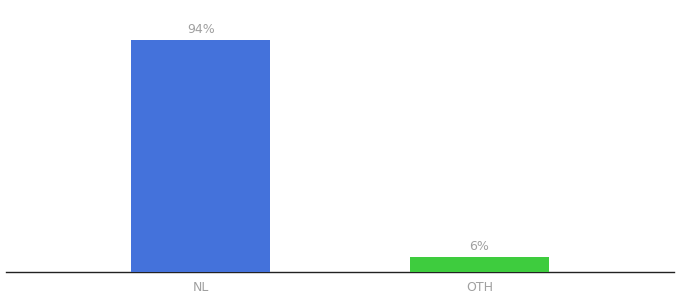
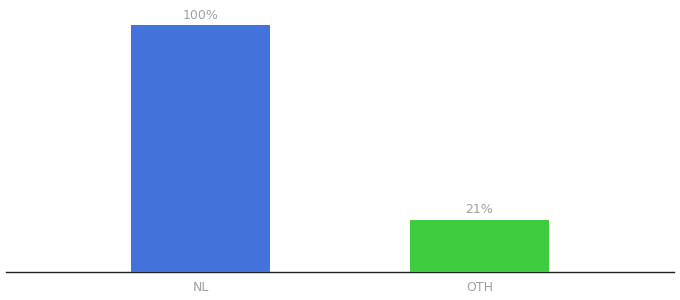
NL: 94% -> 100%
OTH: 6% -> 21%
